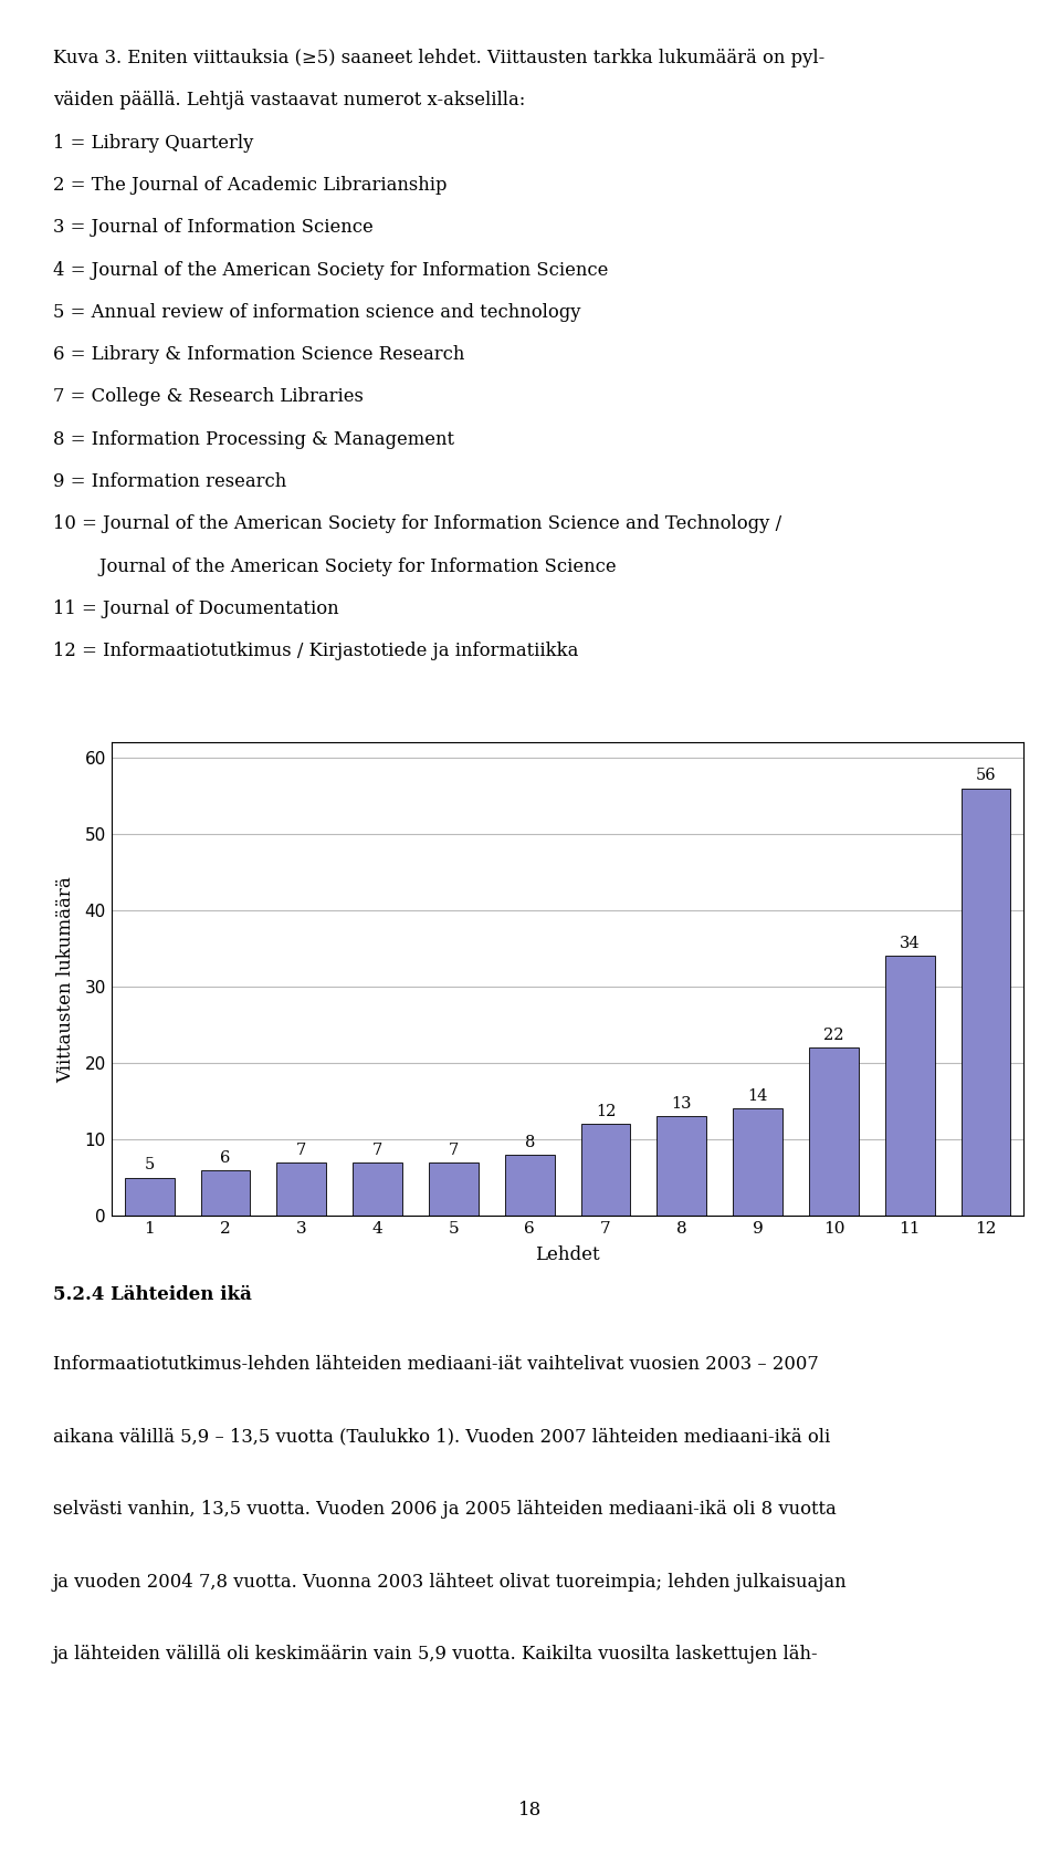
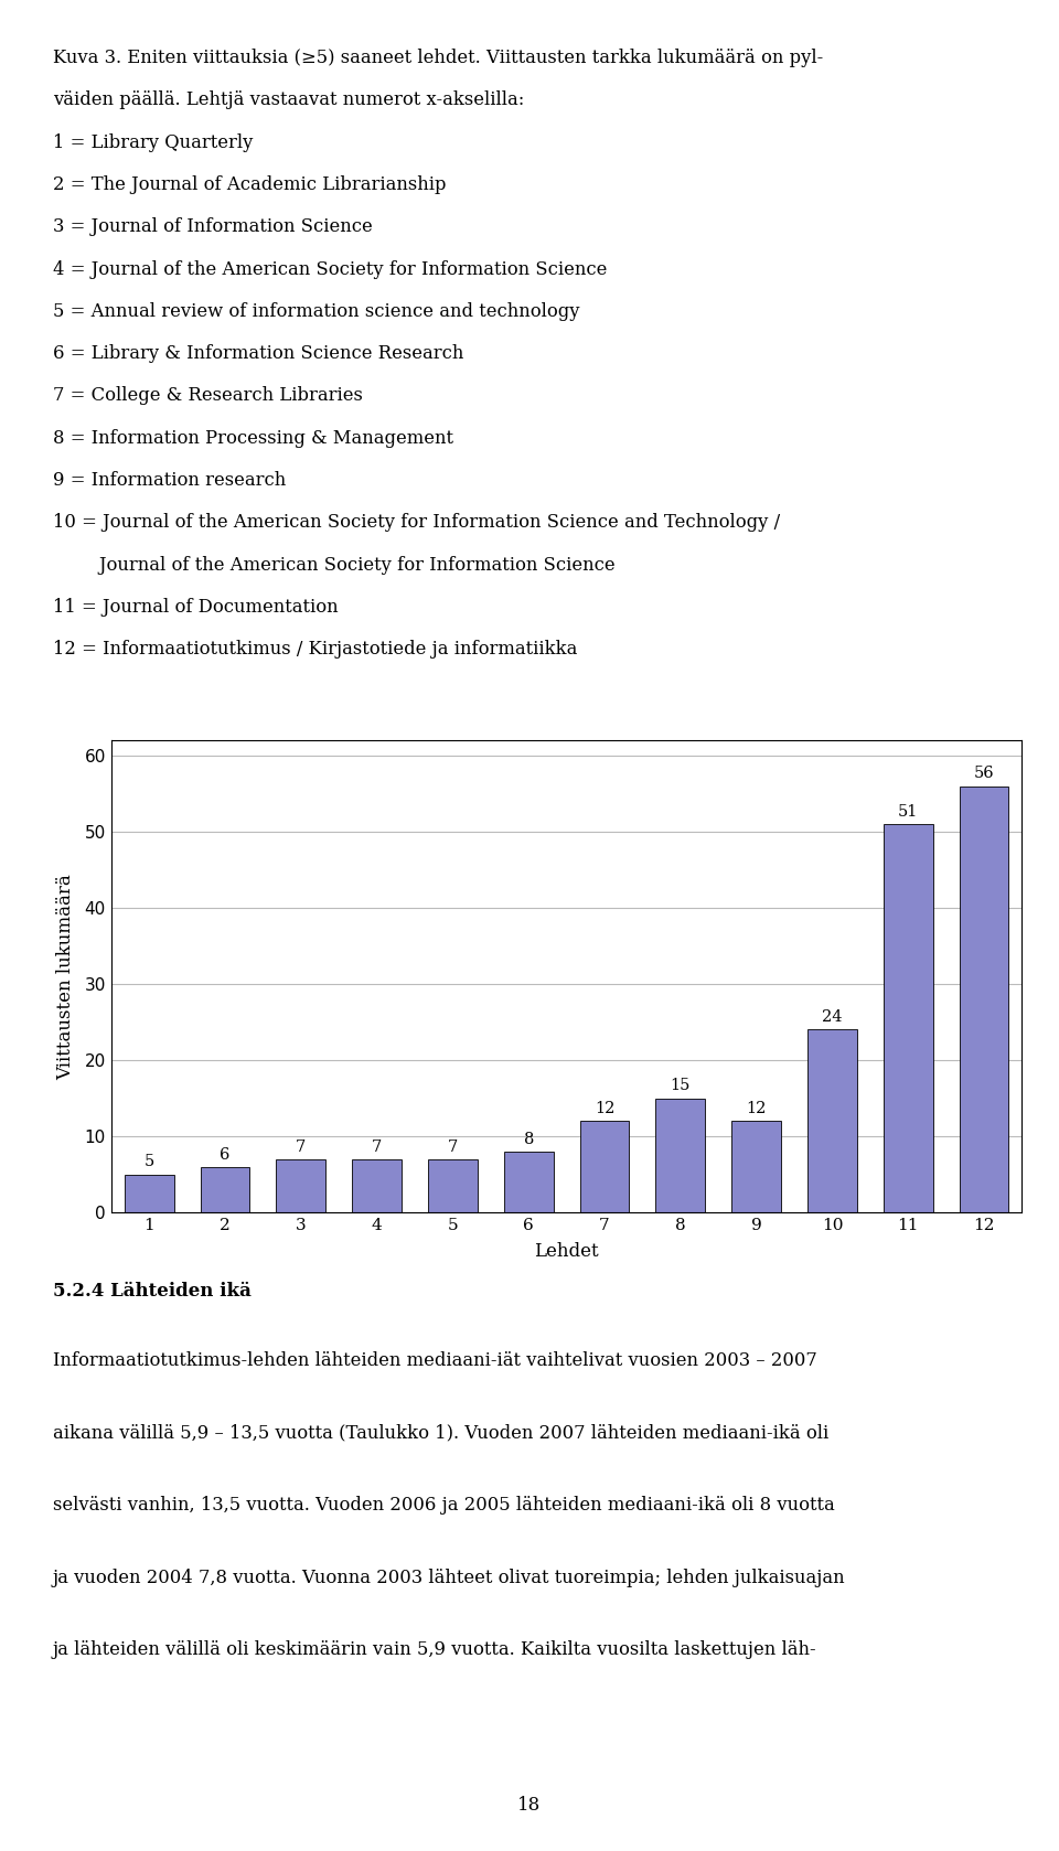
8: 13 -> 15
9: 14 -> 12
10: 22 -> 24
11: 34 -> 51
